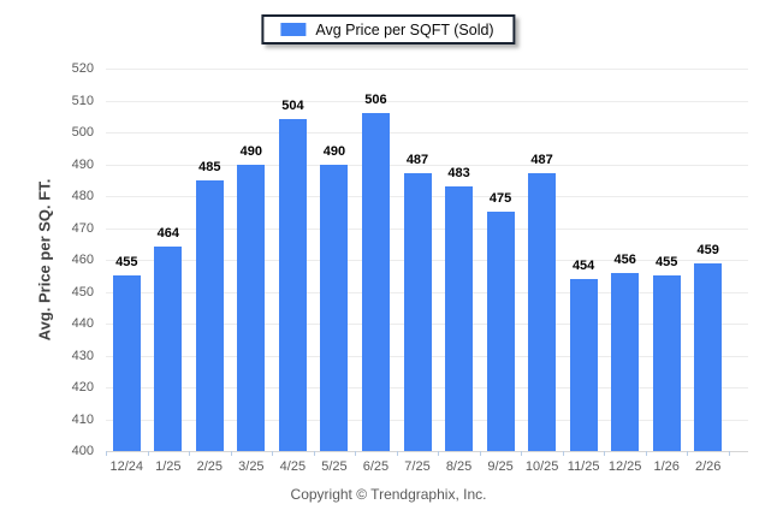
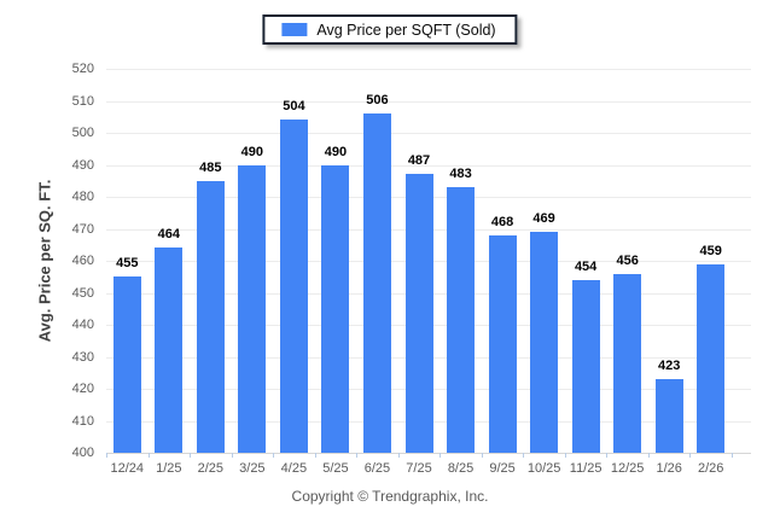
9/25: 475 -> 468
10/25: 487 -> 469
1/26: 455 -> 423
